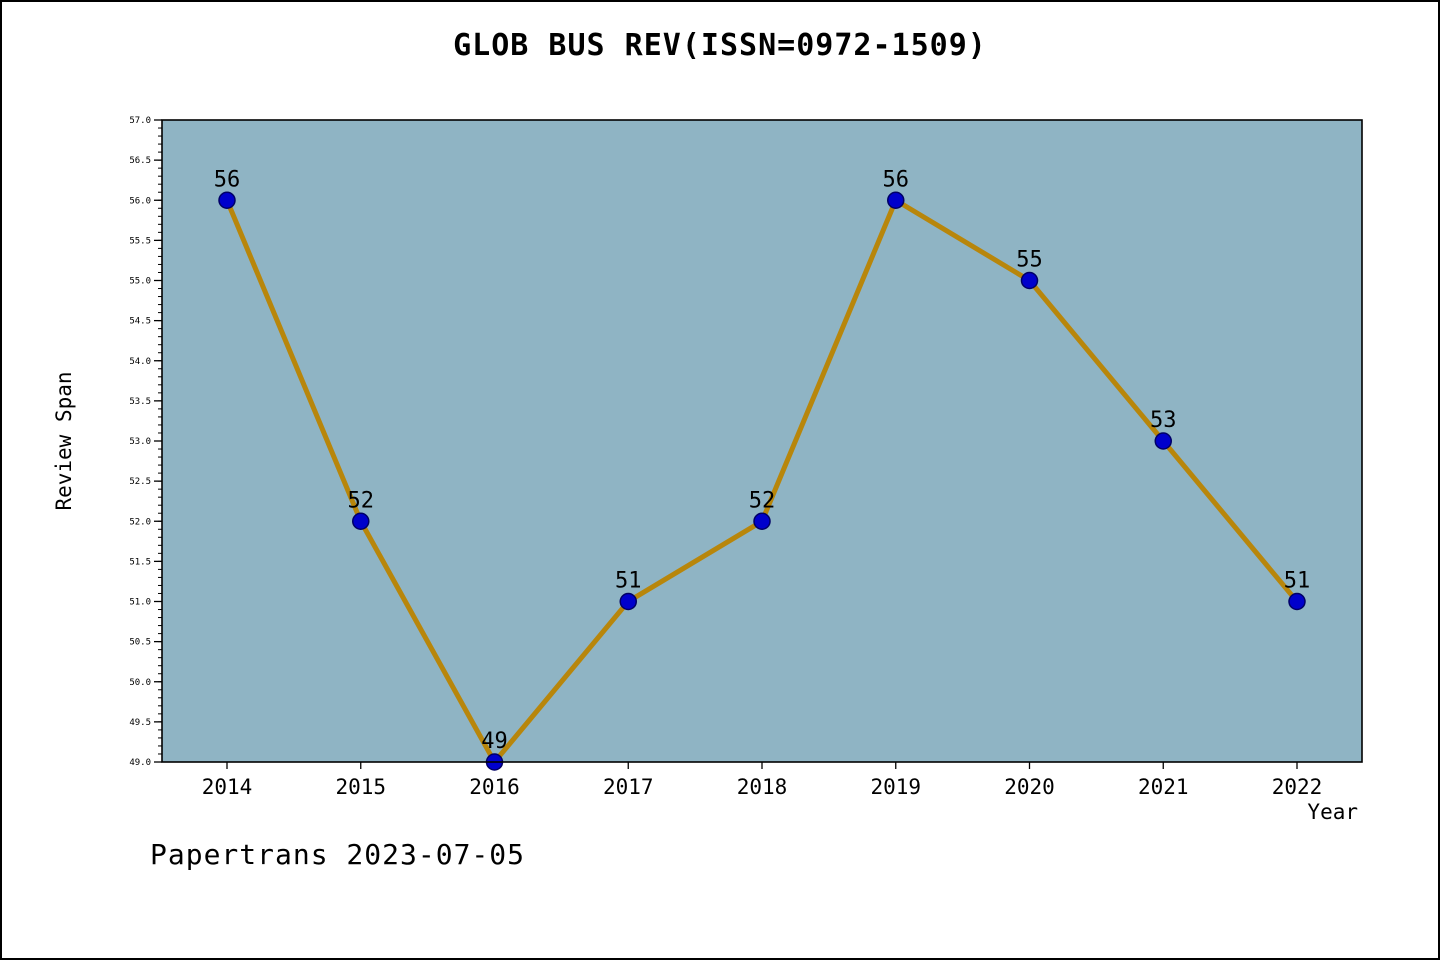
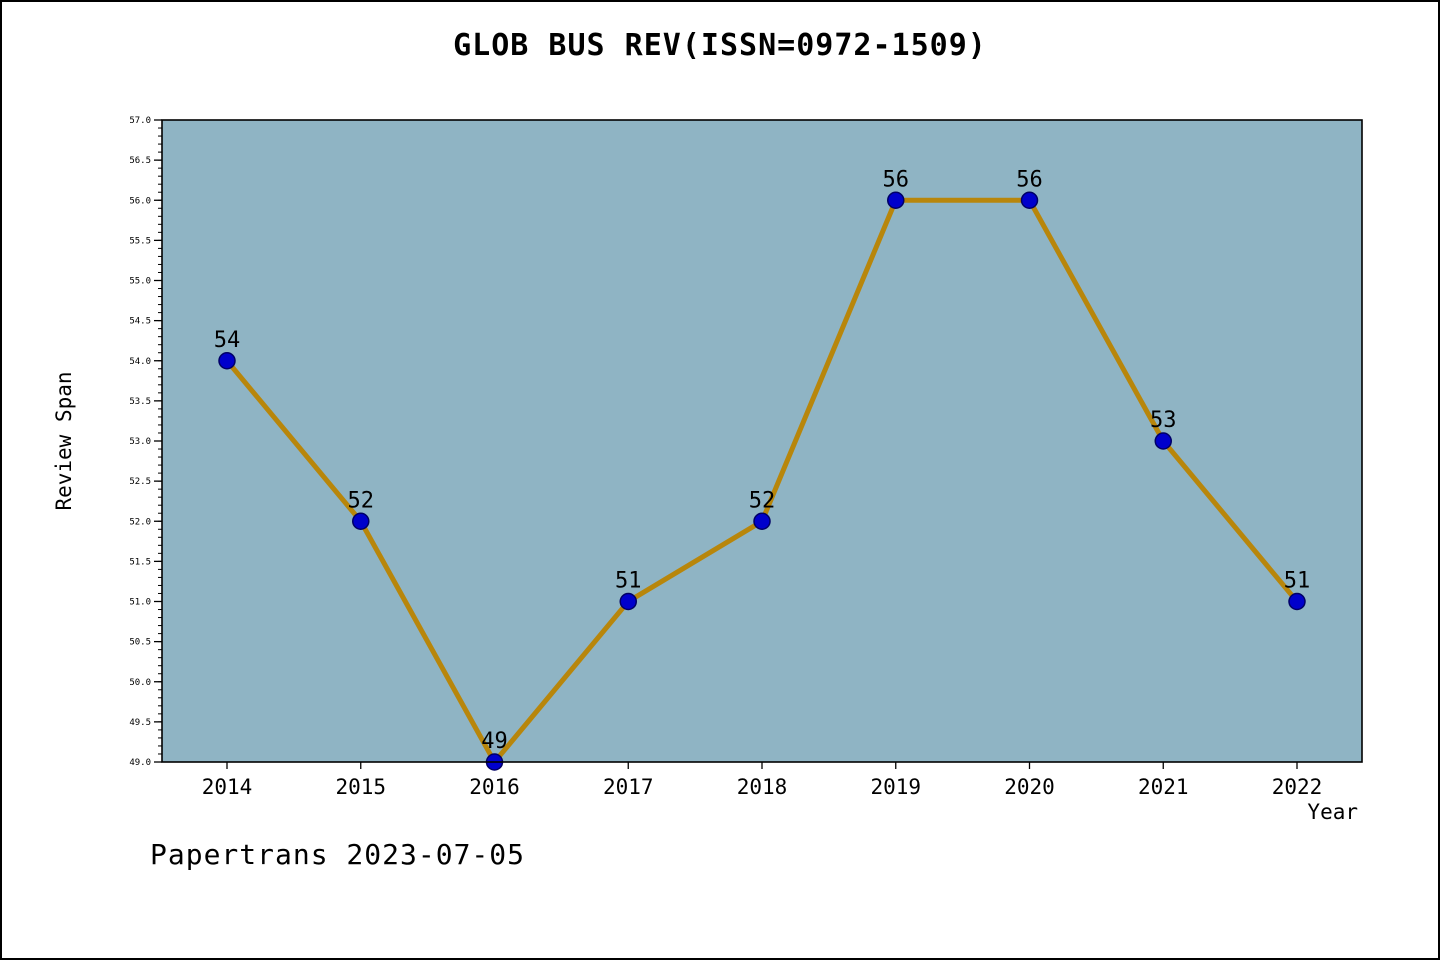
2014: 56 -> 54
2020: 55 -> 56
